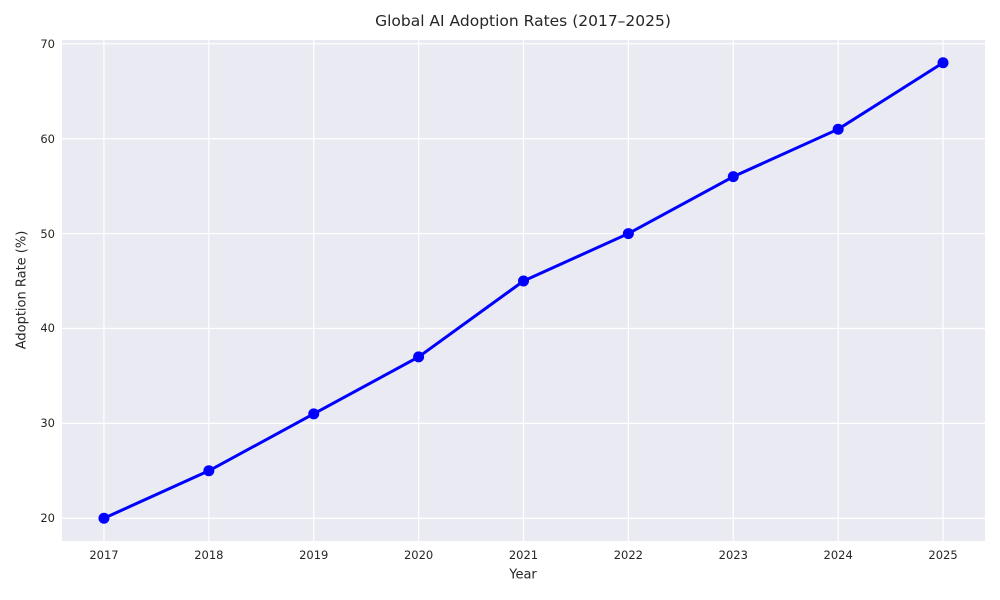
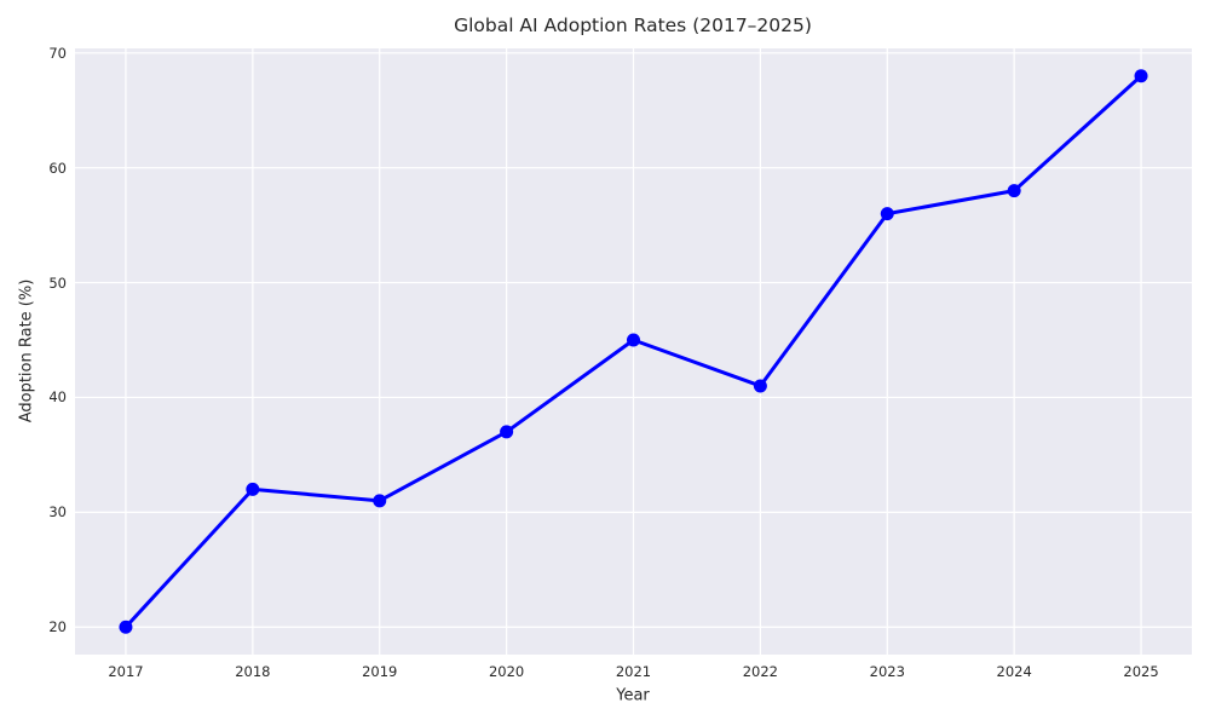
2018: 25 -> 32
2022: 50 -> 41
2024: 61 -> 58
